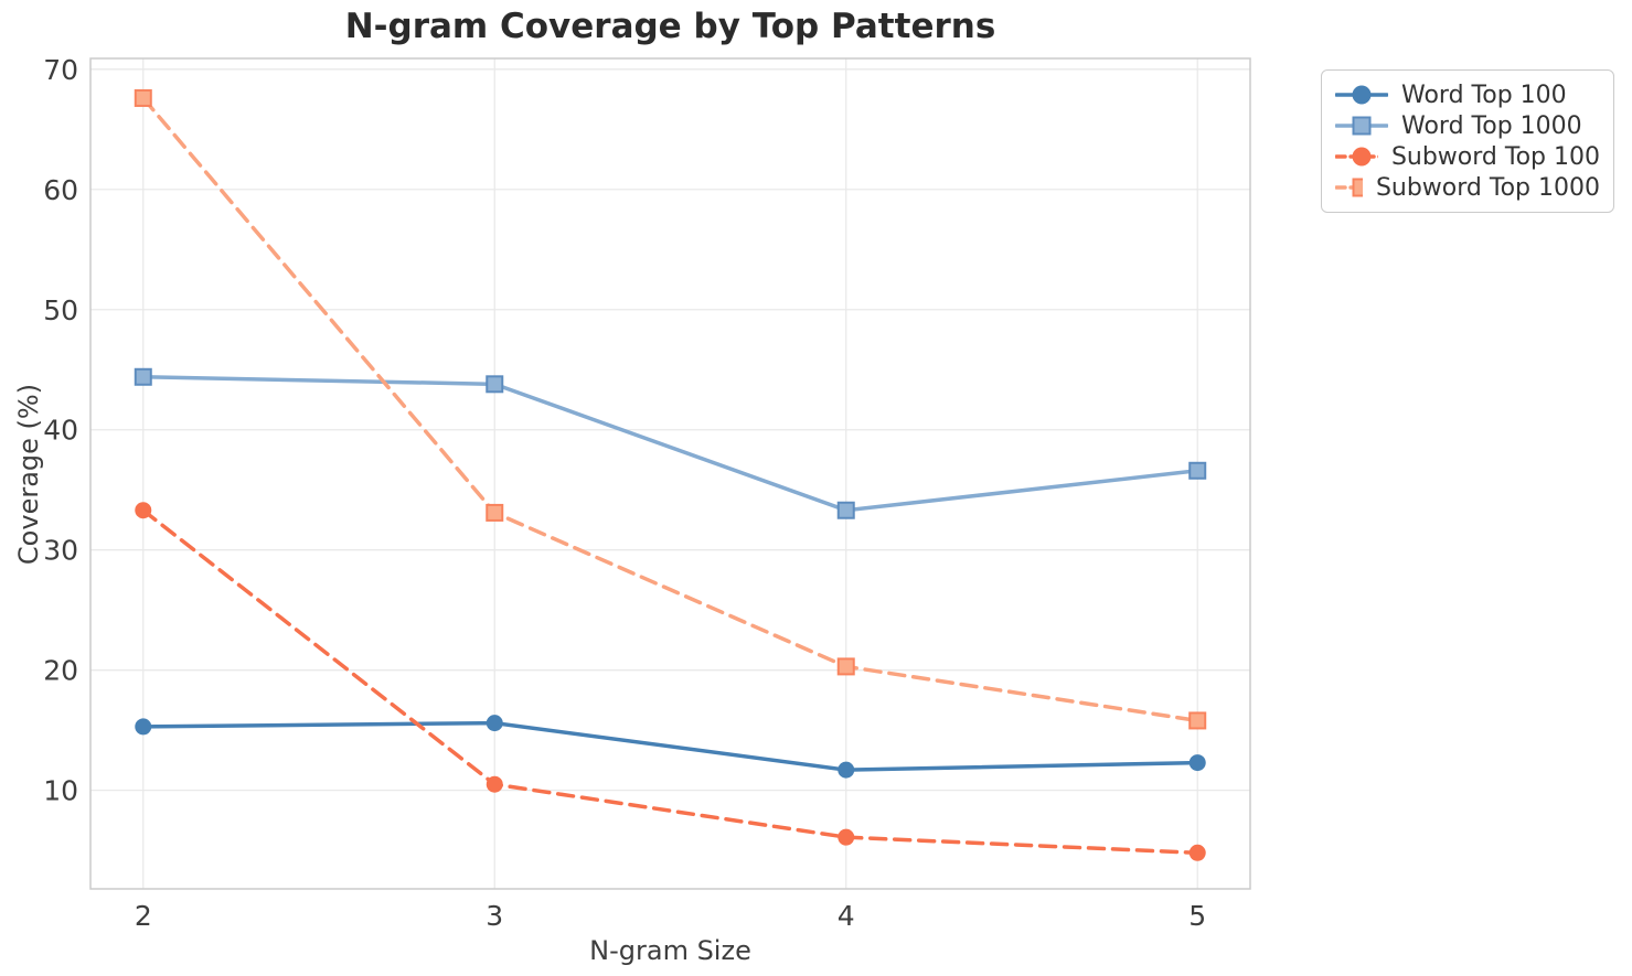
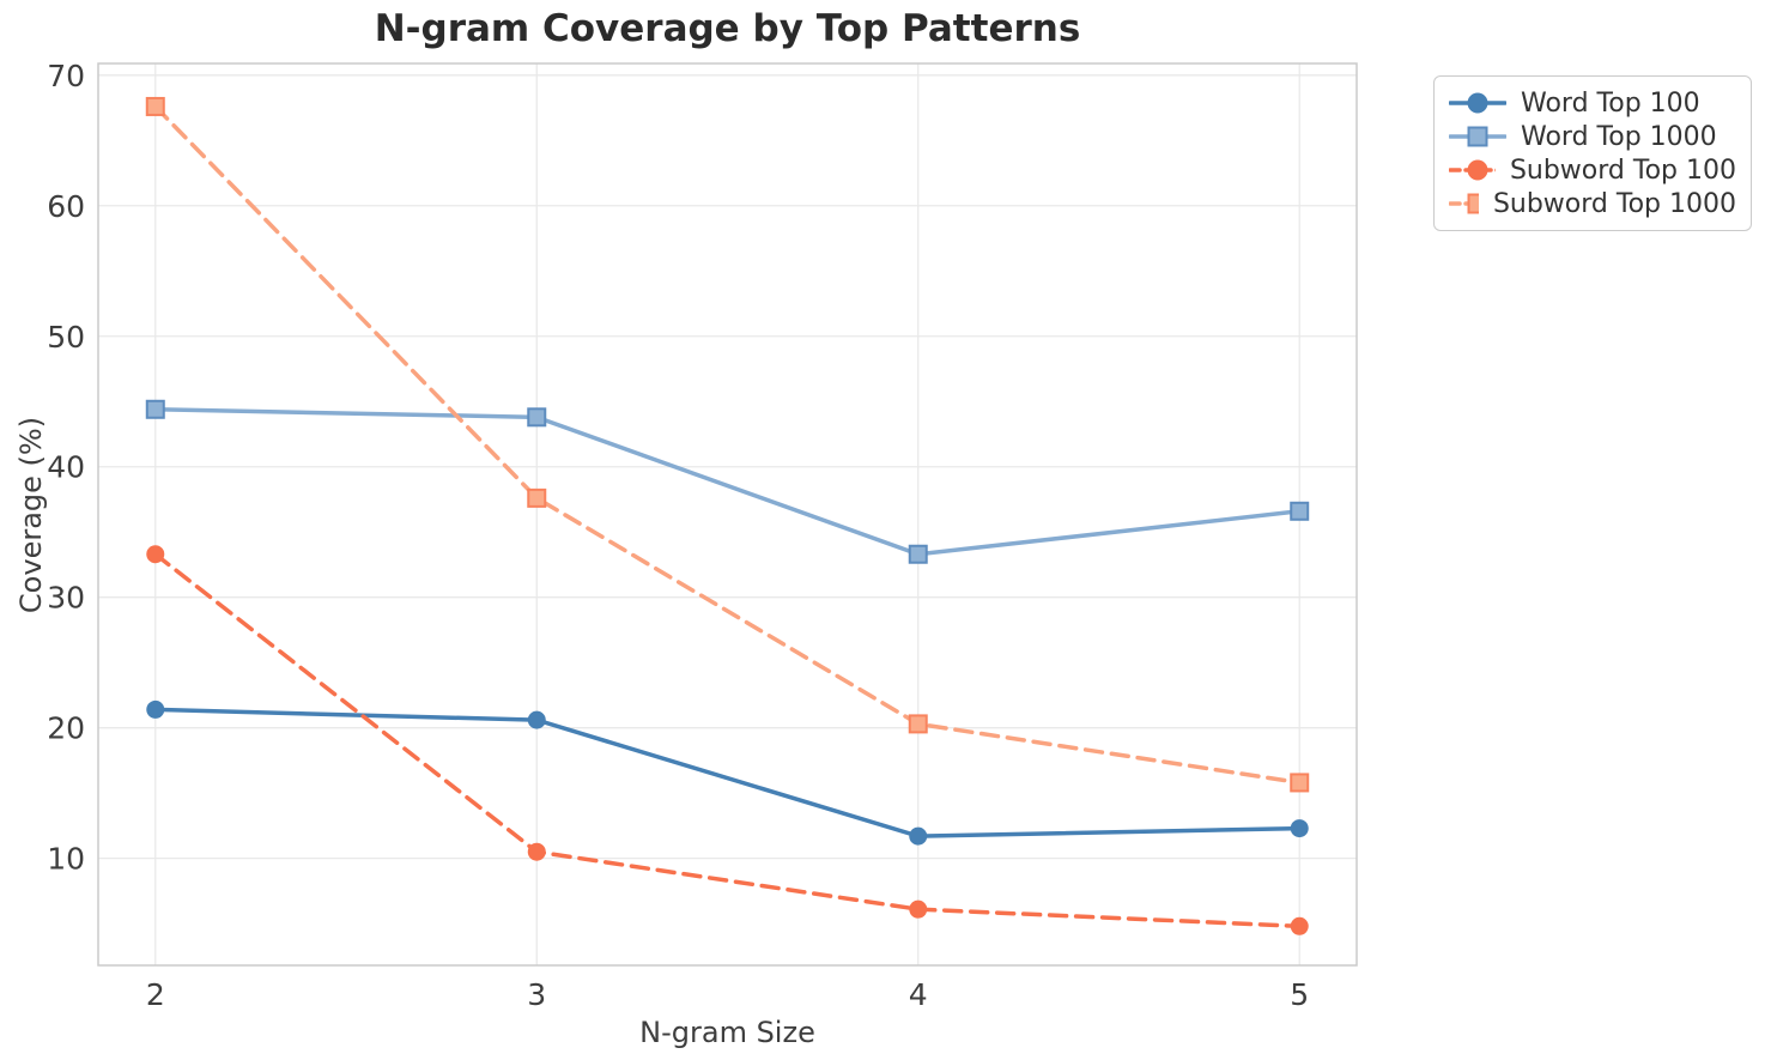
Word Top 100/2: 15.3 -> 21.4
Word Top 100/3: 15.6 -> 20.6
Subword Top 1000/3: 33.1 -> 37.6
